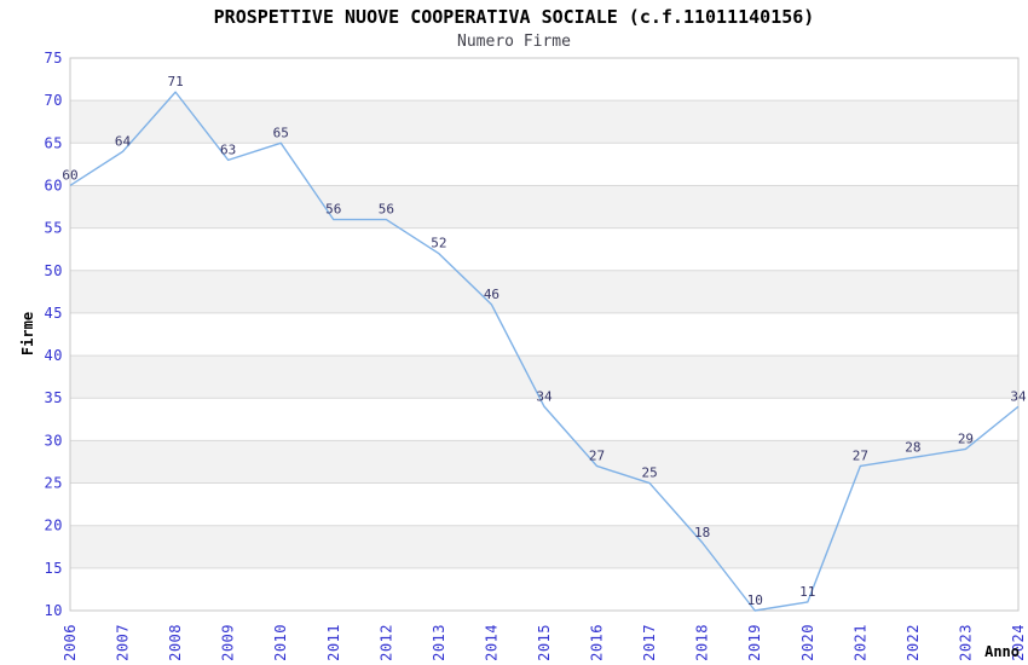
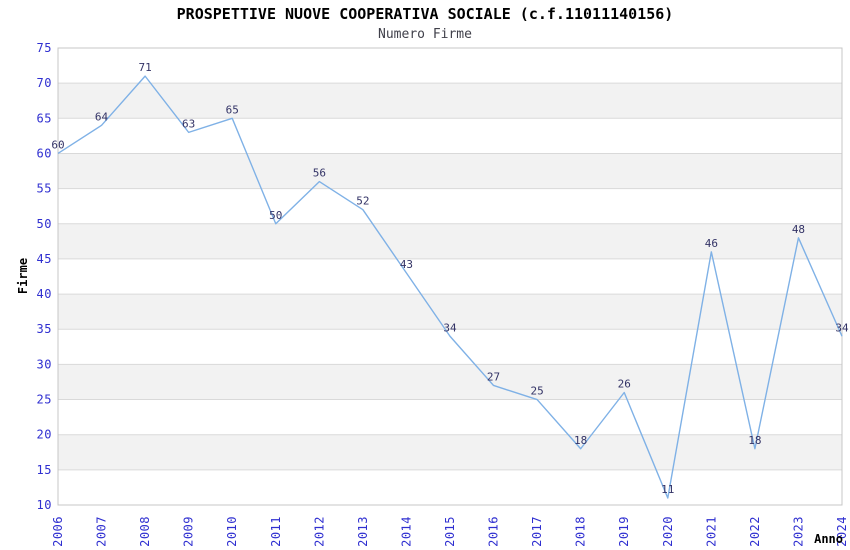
2011: 56 -> 50
2014: 46 -> 43
2019: 10 -> 26
2021: 27 -> 46
2022: 28 -> 18
2023: 29 -> 48
